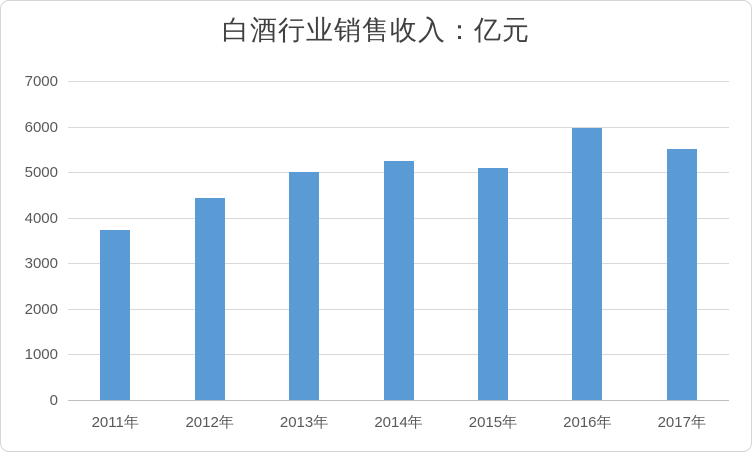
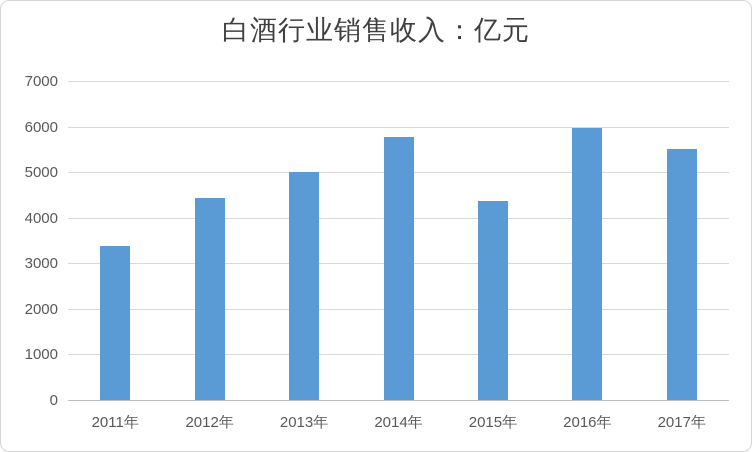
2011年: 3800 -> 3400
2014年: 5300 -> 5800
2015年: 5100 -> 4400
